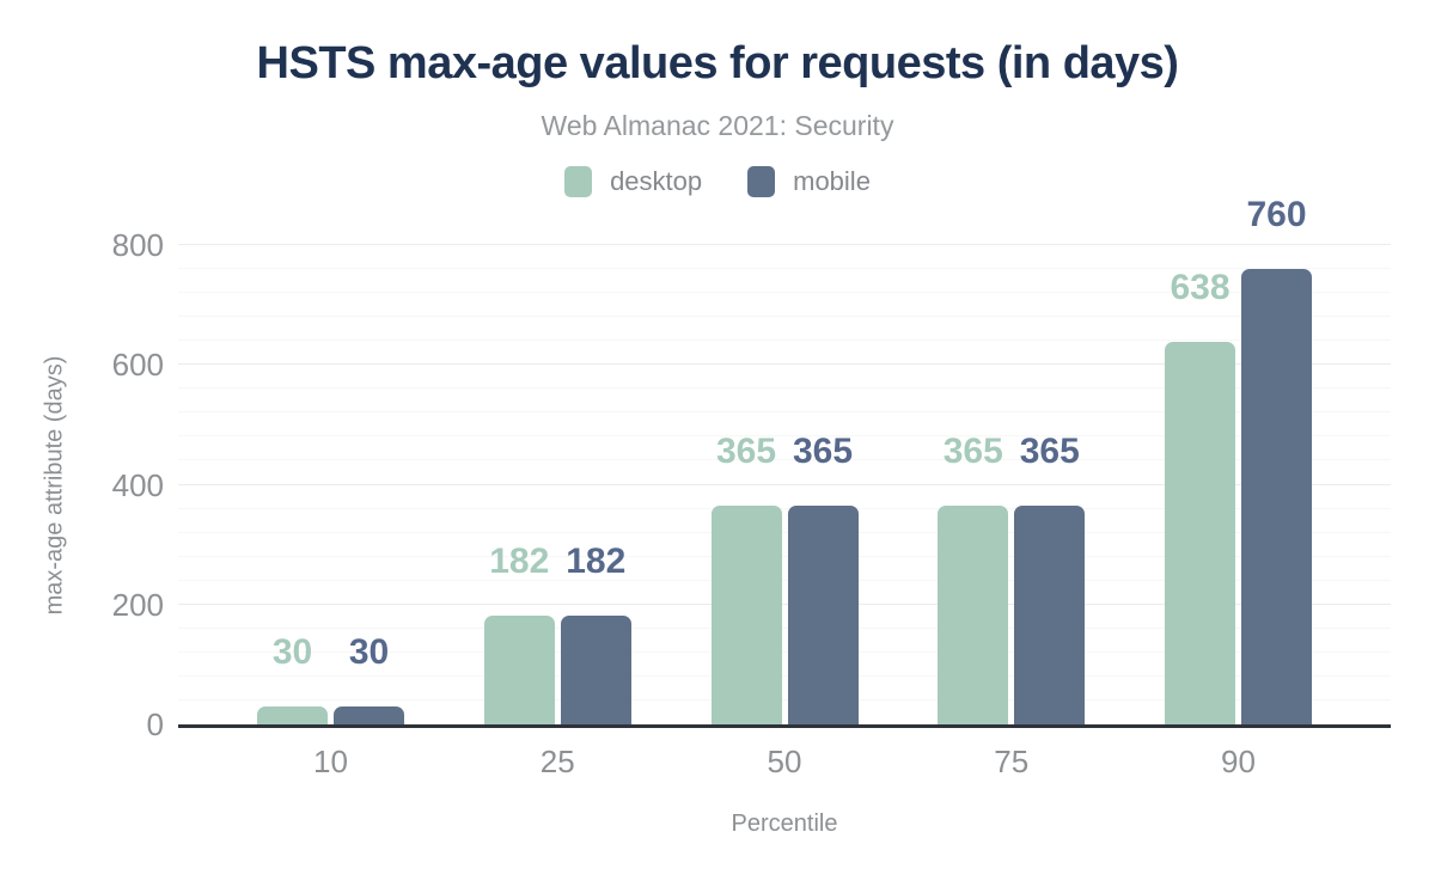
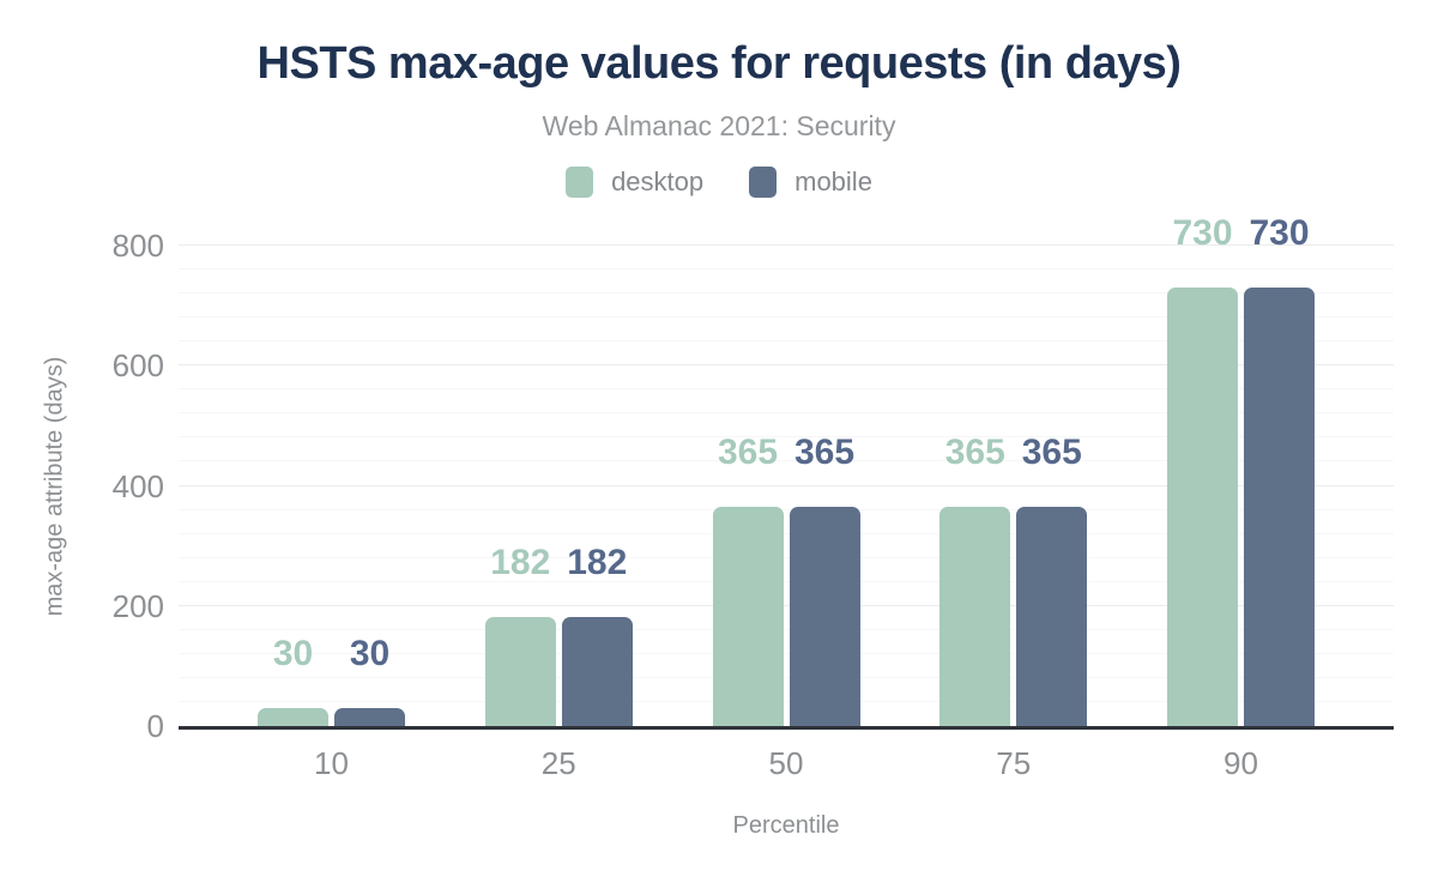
desktop/90: 638 -> 730
mobile/90: 760 -> 730
